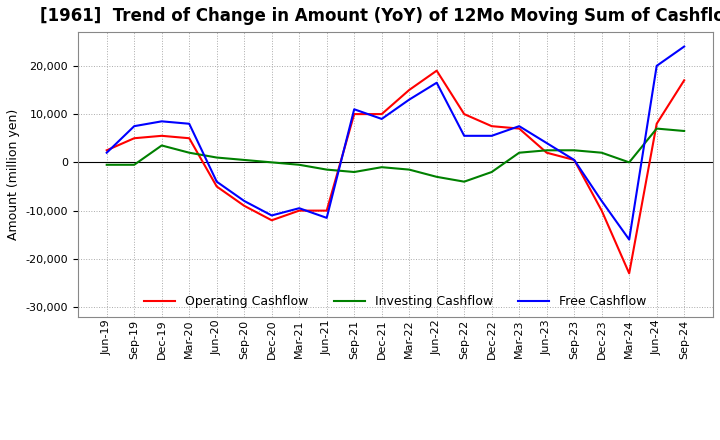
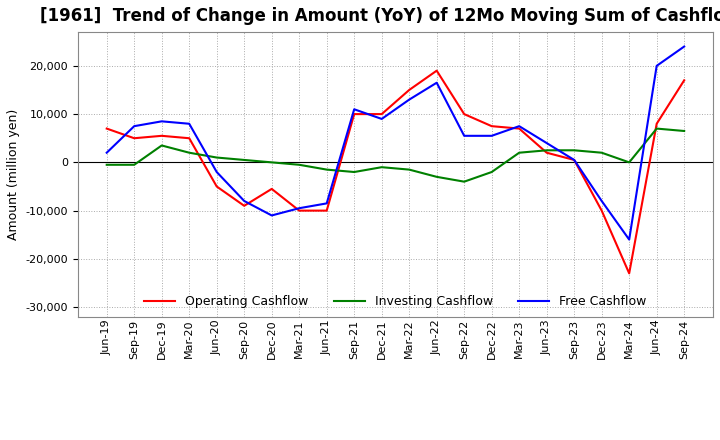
Operating Cashflow/Jun-19: 2,500 -> 7,000
Free Cashflow/Jun-20: -4,000 -> -2,000
Operating Cashflow/Dec-20: -12,000 -> -5,500
Free Cashflow/Jun-21: -11,500 -> -8,500
